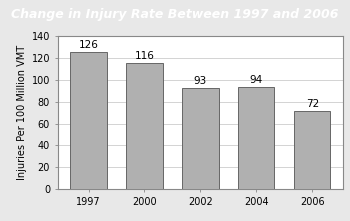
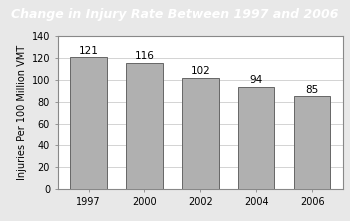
1997: 126 -> 121
2002: 93 -> 102
2006: 72 -> 85
